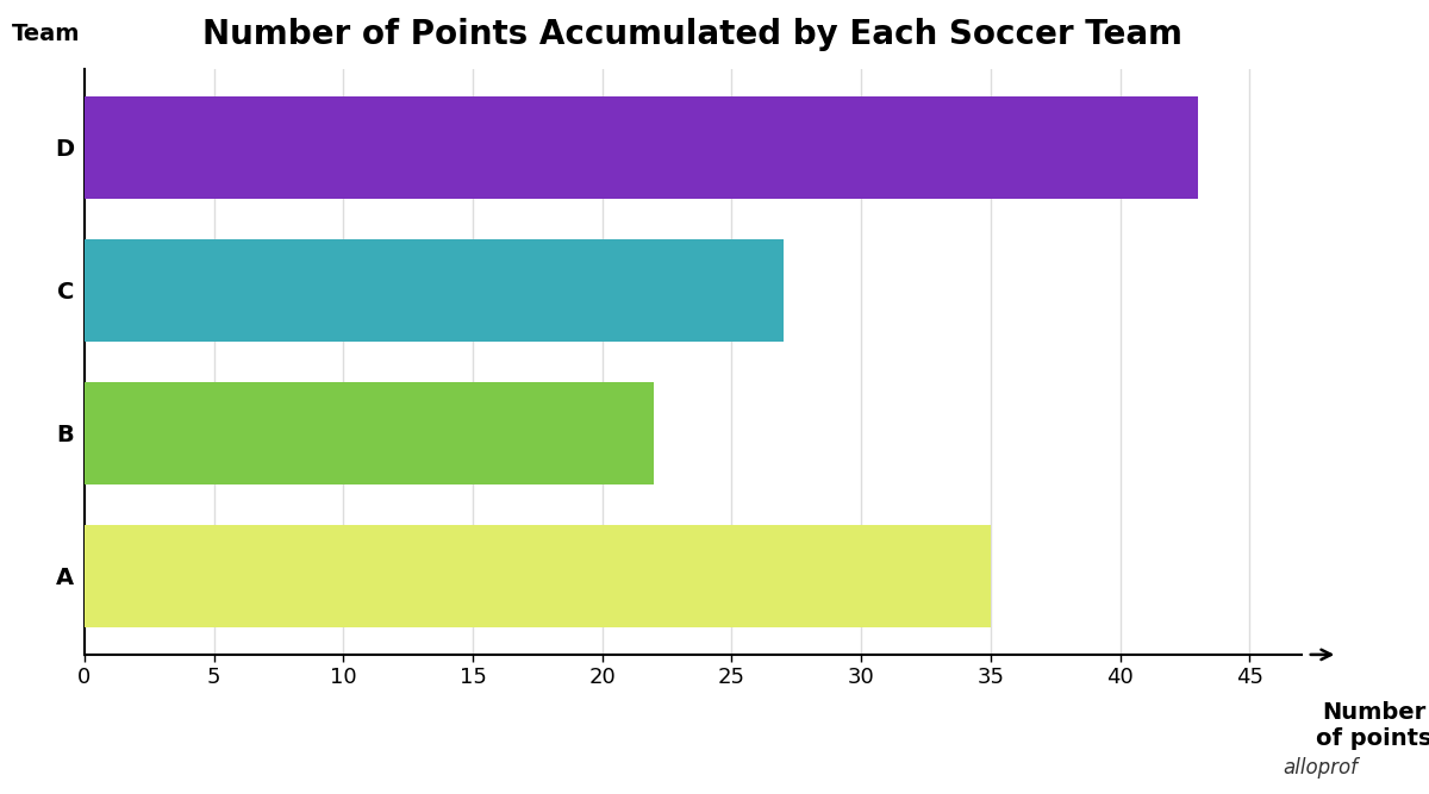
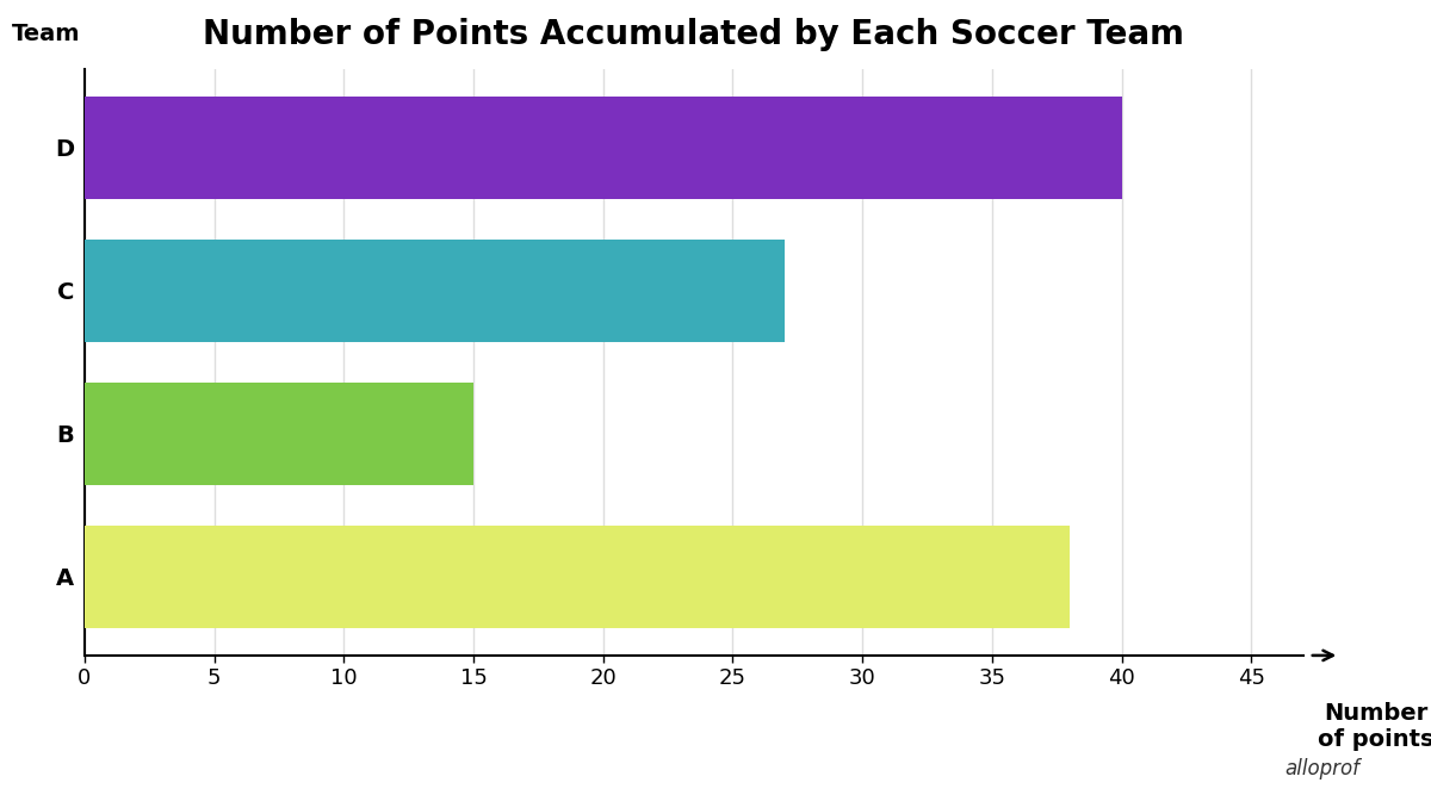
D: 43 -> 40
B: 22 -> 15
A: 35 -> 38
